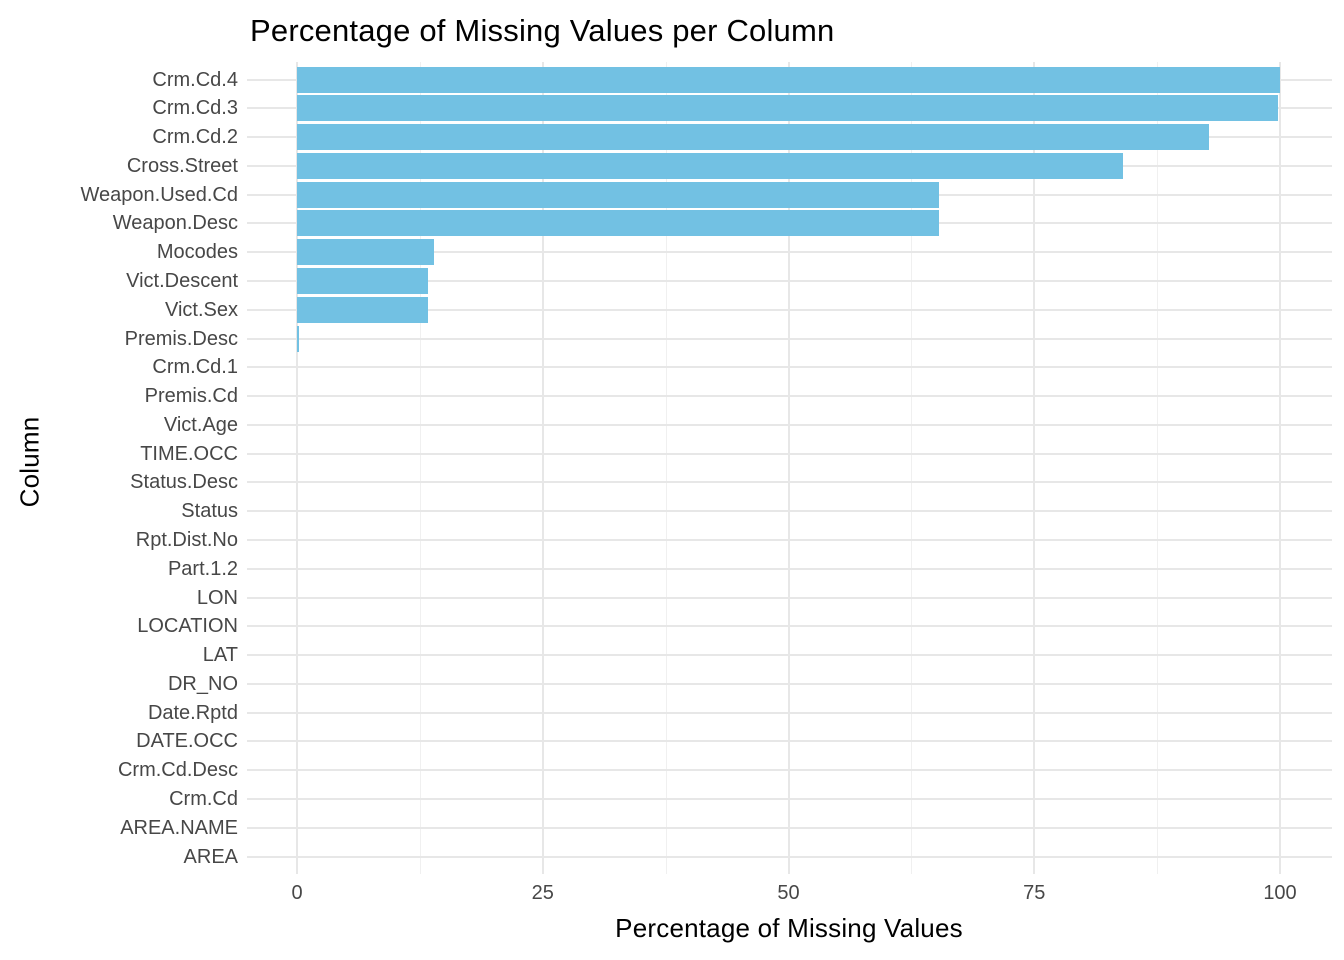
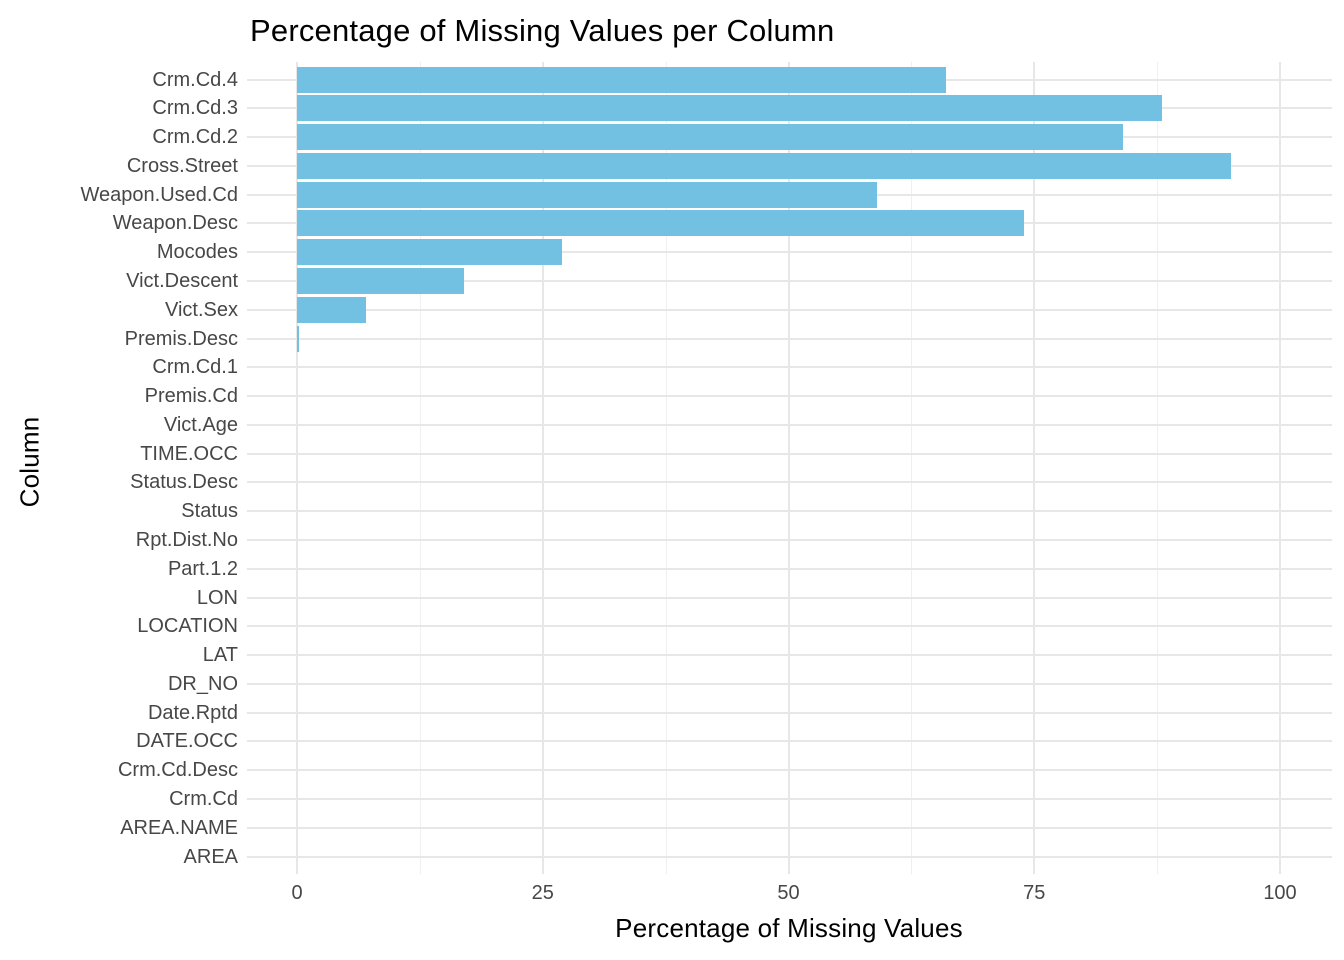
Crm.Cd.4: 100 -> 66
Crm.Cd.3: 100 -> 88
Crm.Cd.2: 93 -> 84
Cross.Street: 84 -> 95
Weapon.Used.Cd: 65 -> 59
Weapon.Desc: 65 -> 74
Mocodes: 14 -> 27
Vict.Descent: 13 -> 17
Vict.Sex: 13 -> 7
